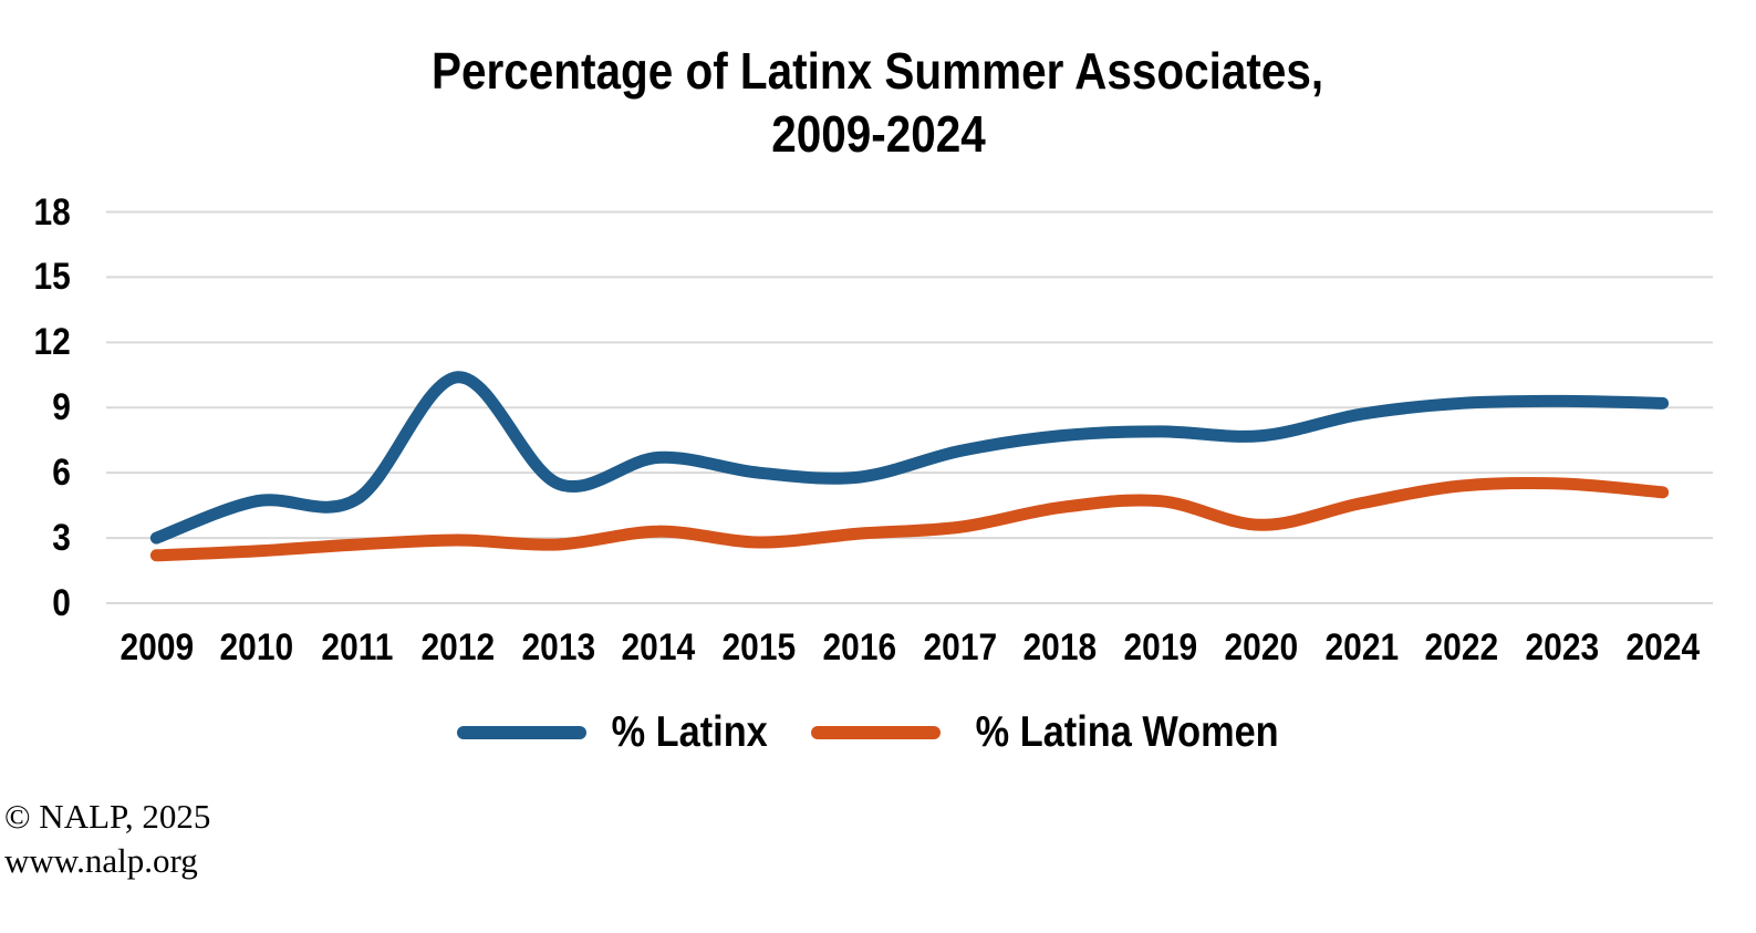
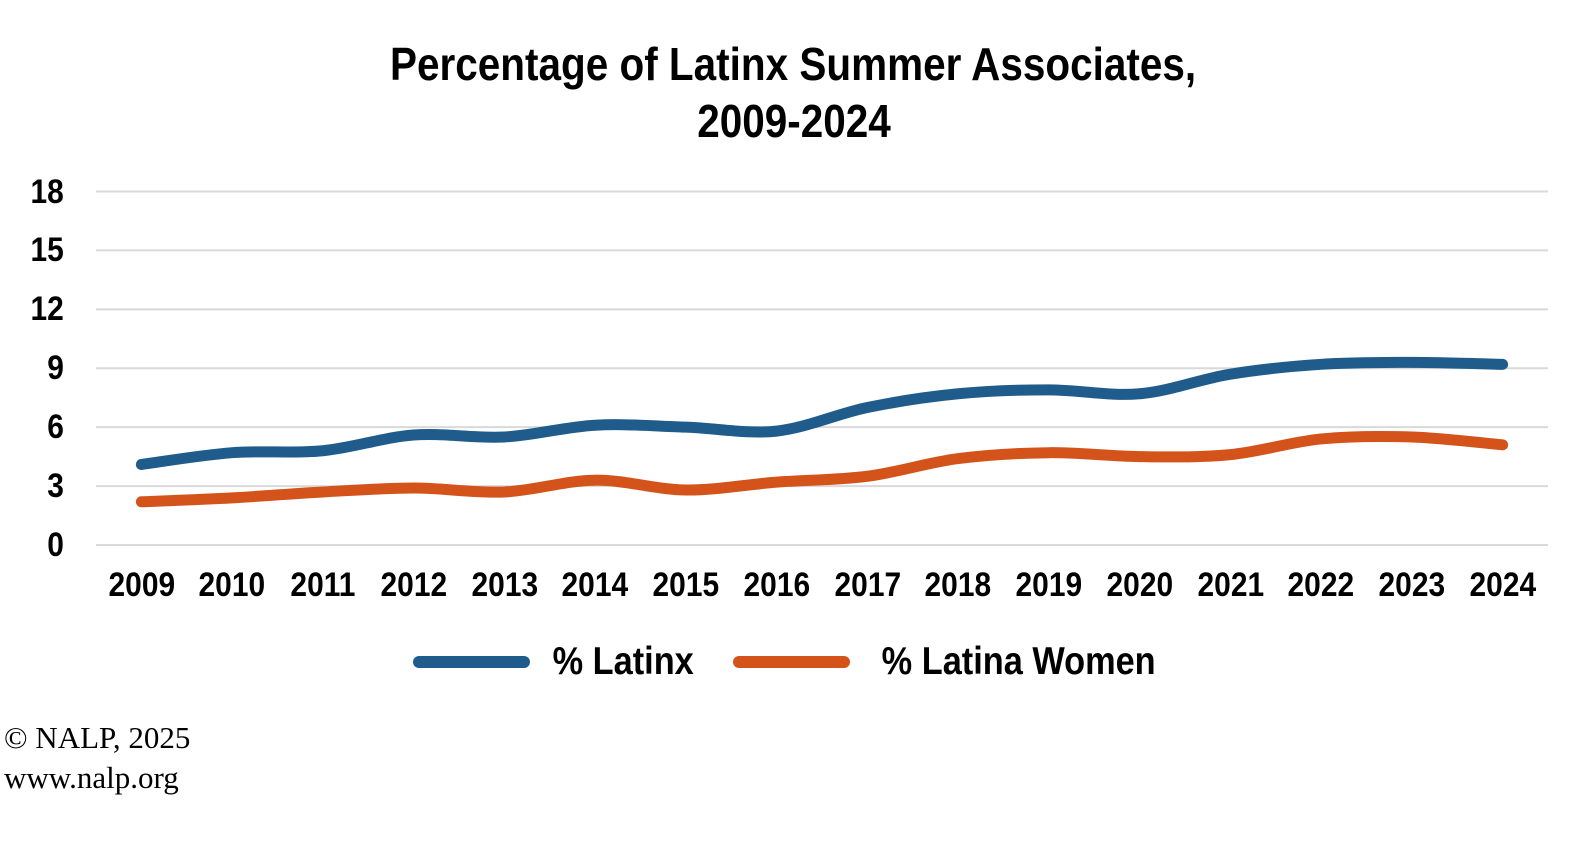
% Latinx/2009: 3.0 -> 4.1
% Latinx/2012: 10.4 -> 5.6
% Latinx/2014: 6.7 -> 6.1
% Latina Women/2020: 3.6 -> 4.5
